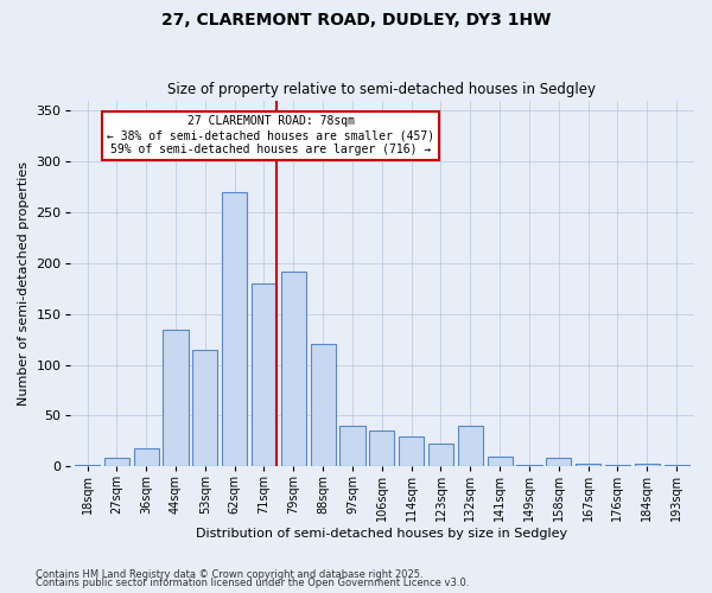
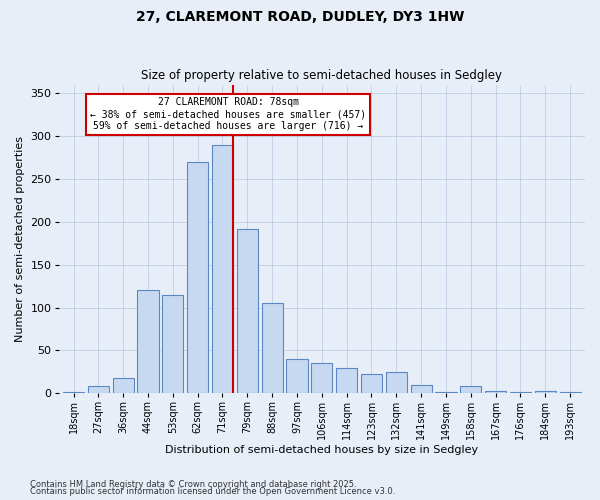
44sqm: 134 -> 120
71sqm: 180 -> 290
88sqm: 120 -> 105
132sqm: 40 -> 25
